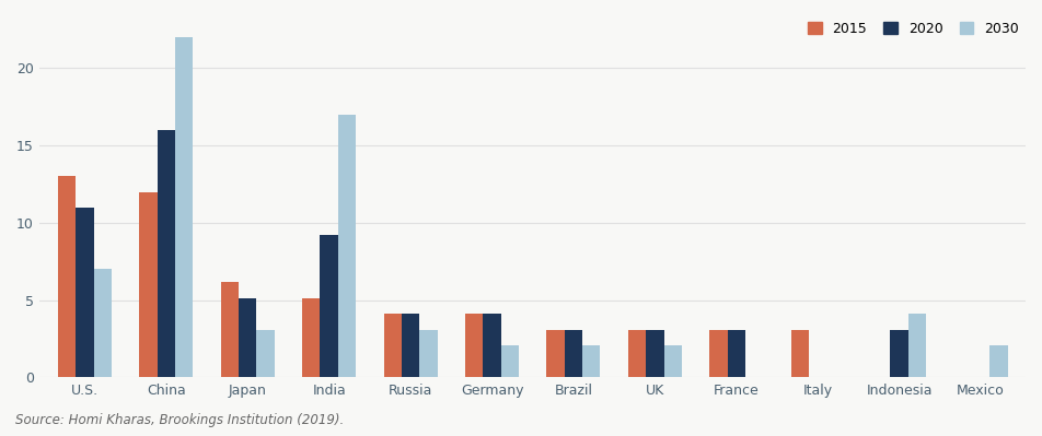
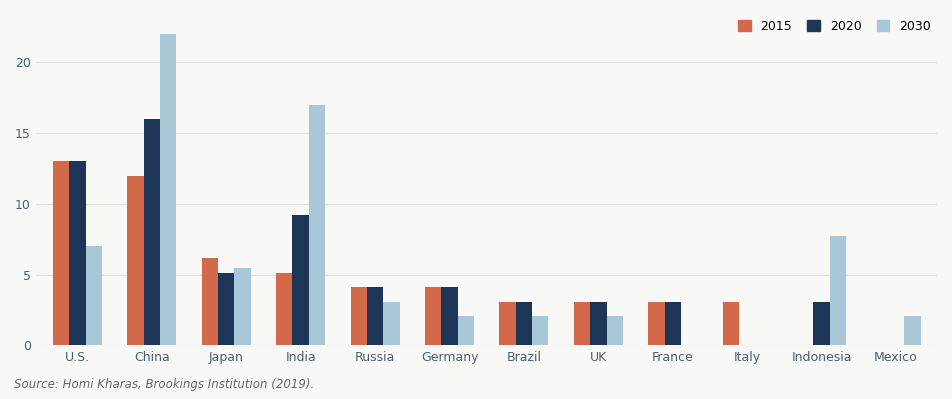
2020/U.S.: 11.0 -> 13.0
2030/Japan: 3.1 -> 5.5
2030/Indonesia: 4.1 -> 7.7
